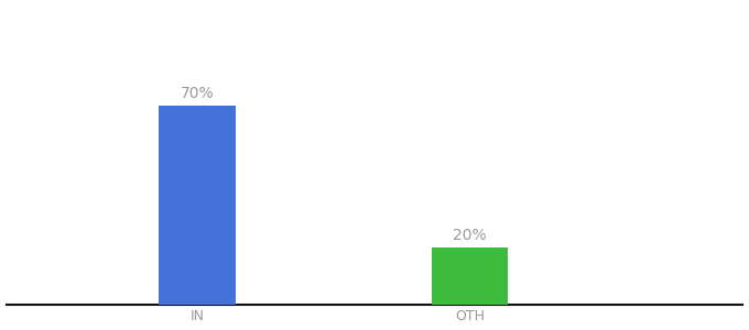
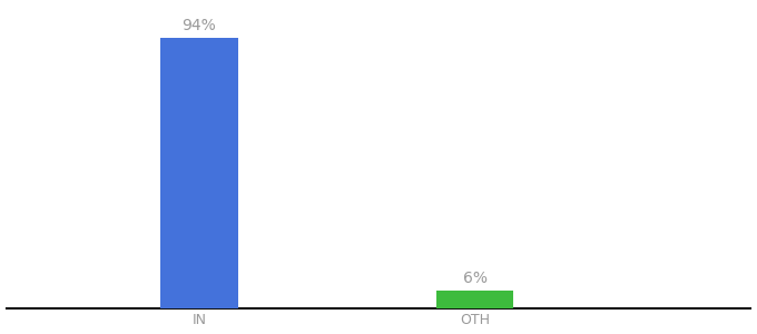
IN: 70% -> 94%
OTH: 20% -> 6%
